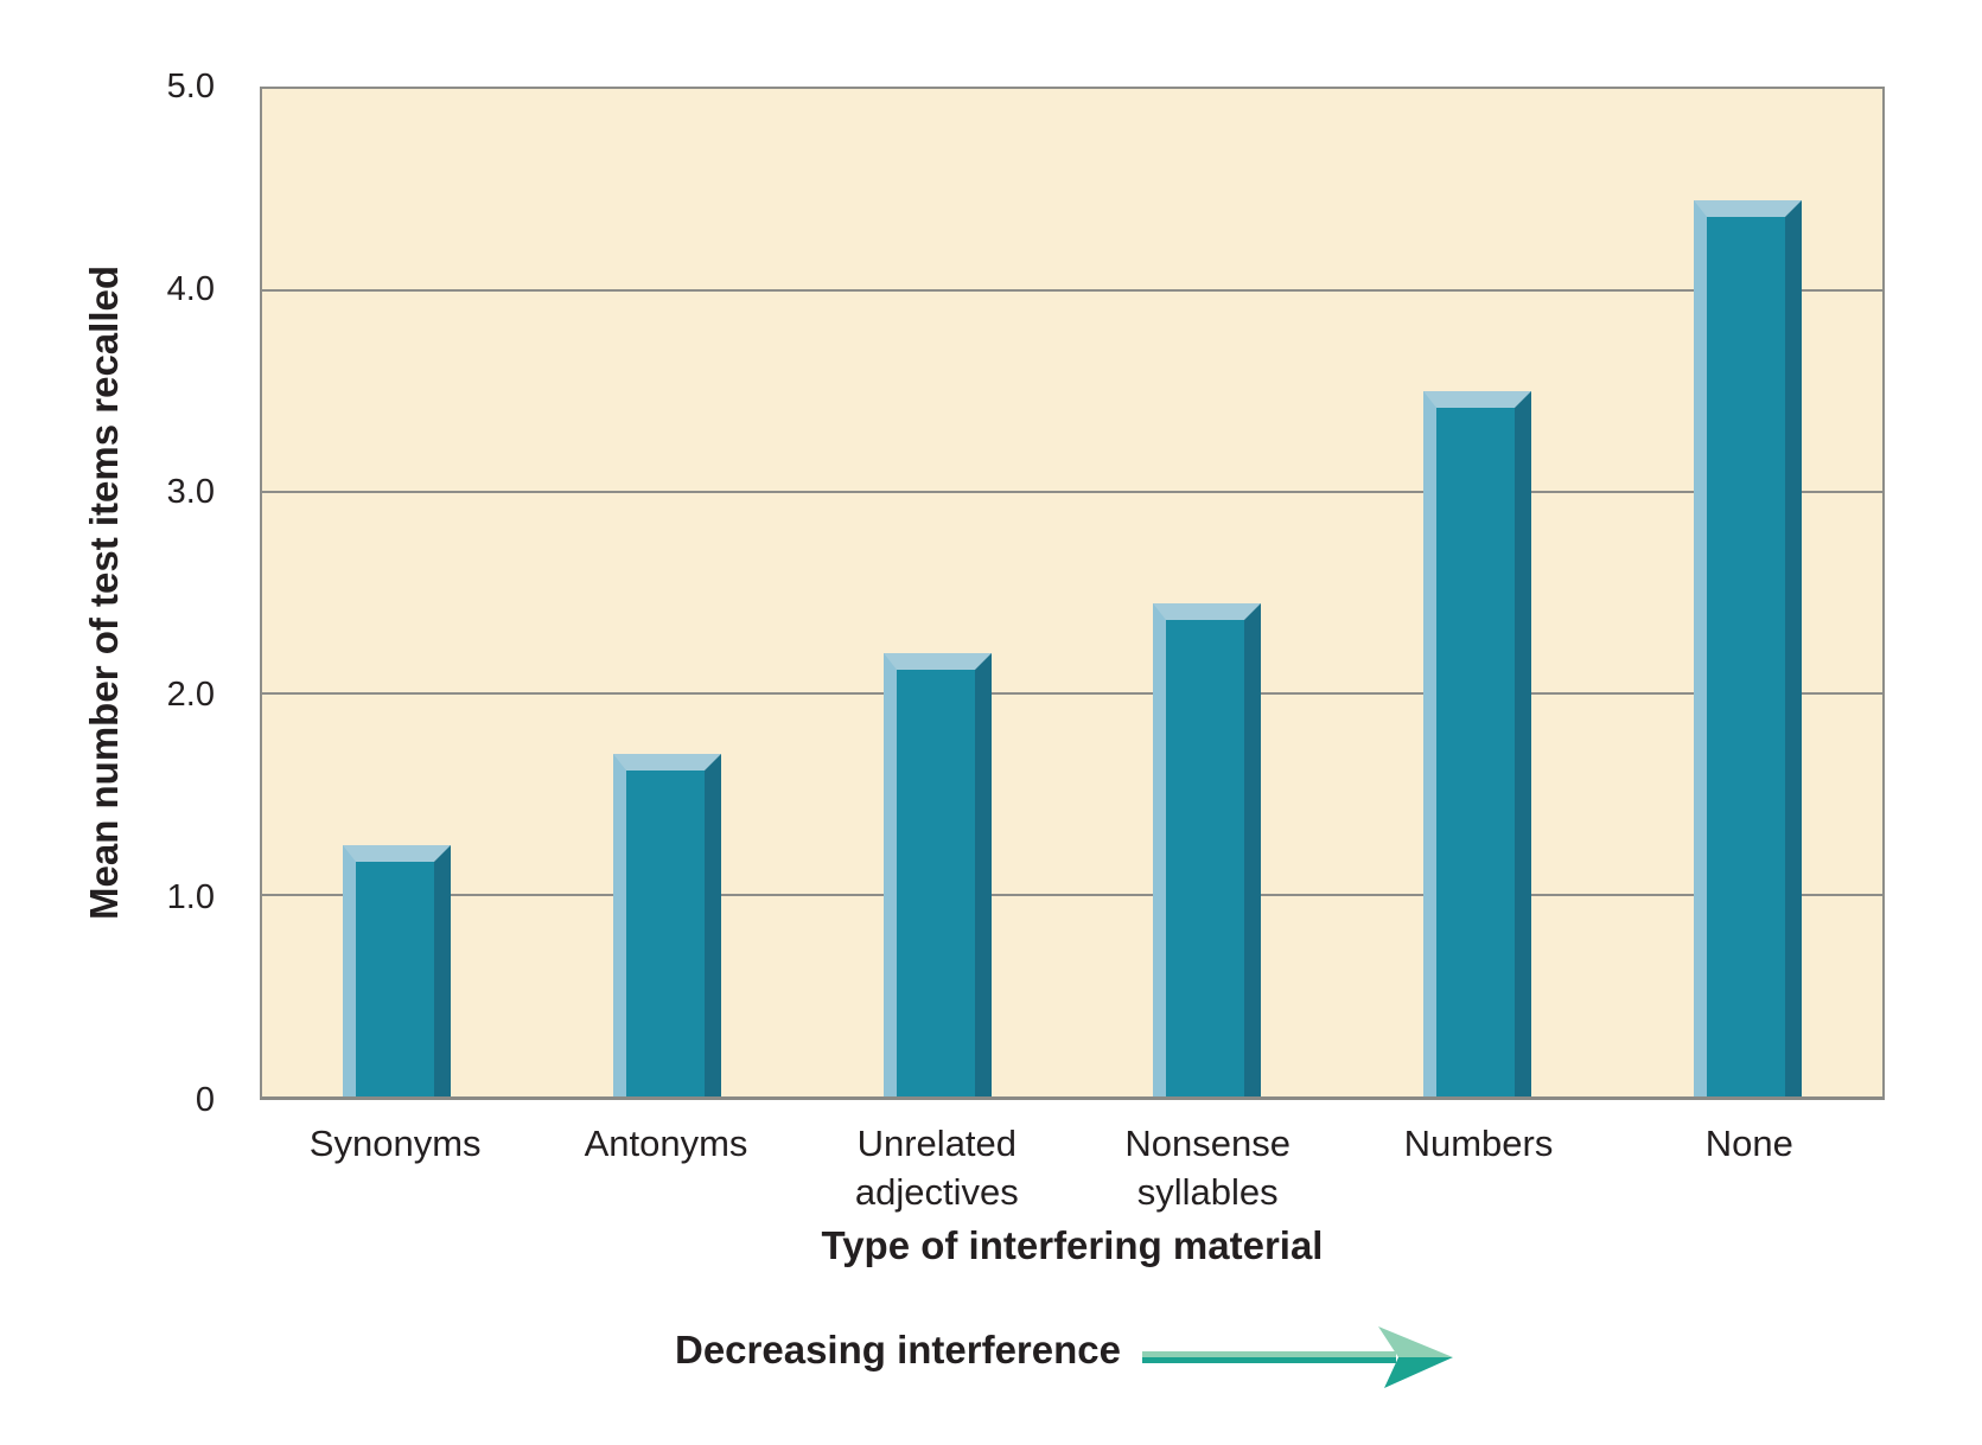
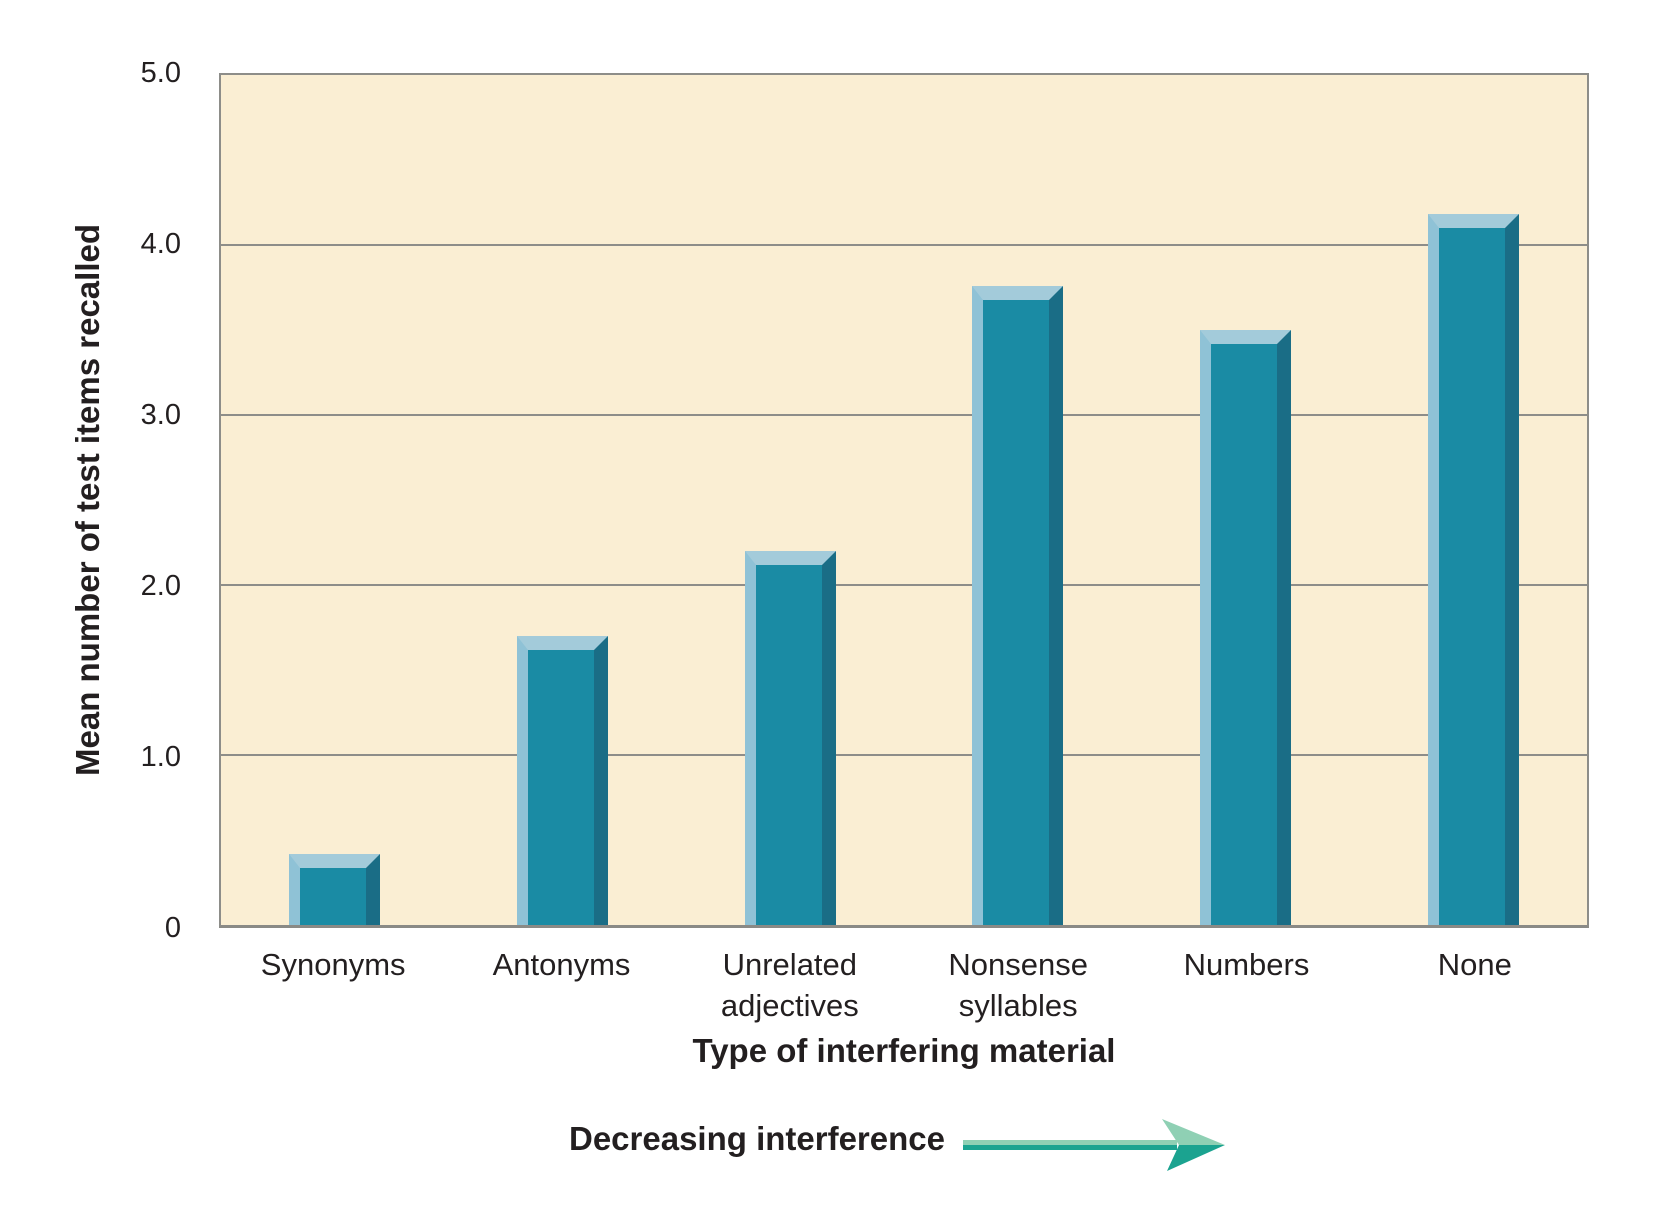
Synonyms: 1.25 -> 0.42
Nonsense syllables: 2.45 -> 3.76
None: 4.45 -> 4.18
